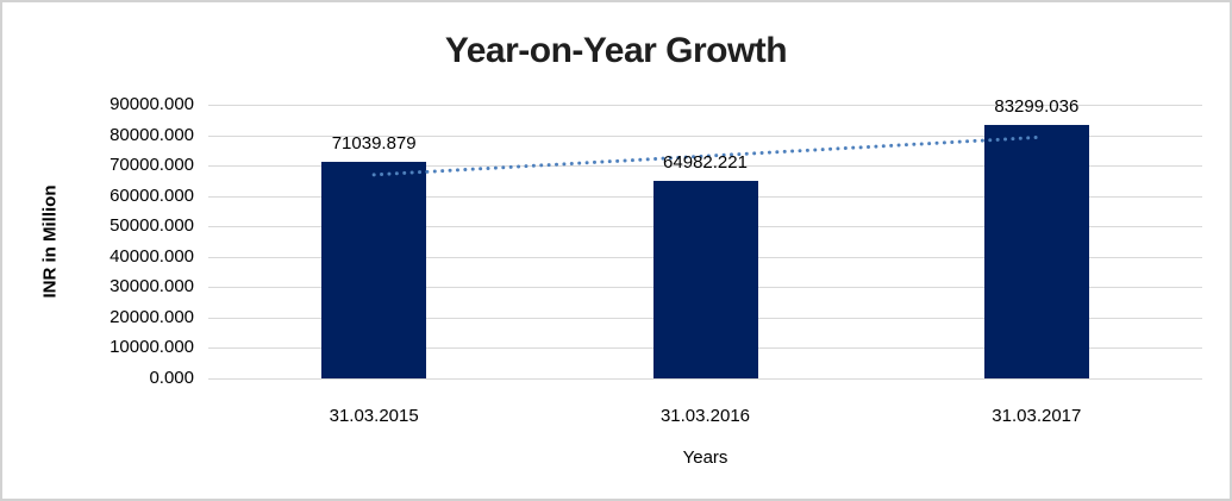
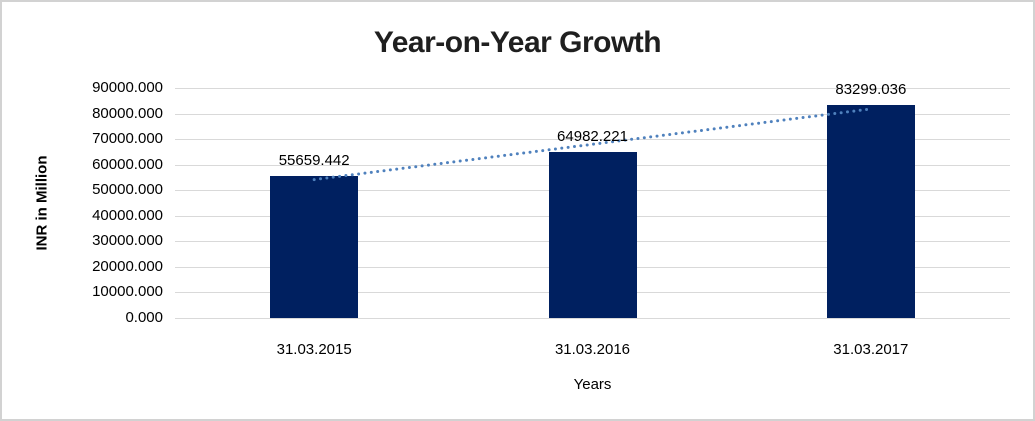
31.03.2015: 71039.879 -> 55659.442
